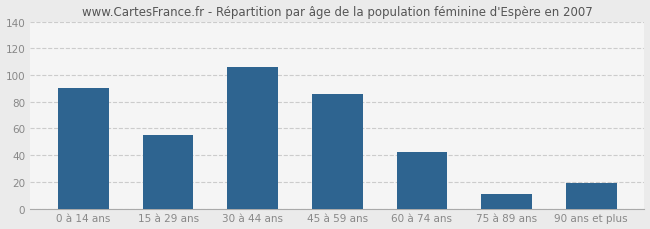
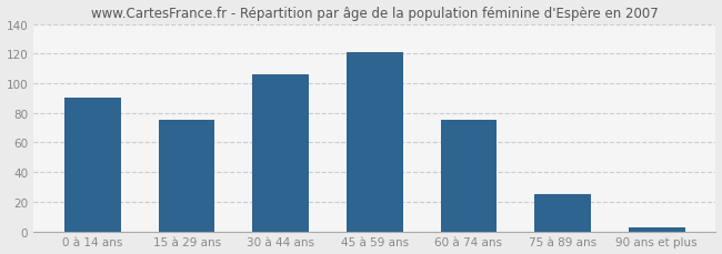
15 à 29 ans: 55 -> 75
45 à 59 ans: 86 -> 121
60 à 74 ans: 42 -> 75
75 à 89 ans: 11 -> 25
90 ans et plus: 19 -> 3
